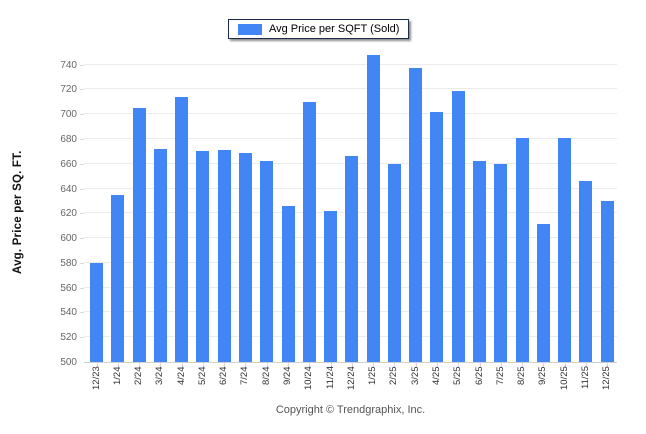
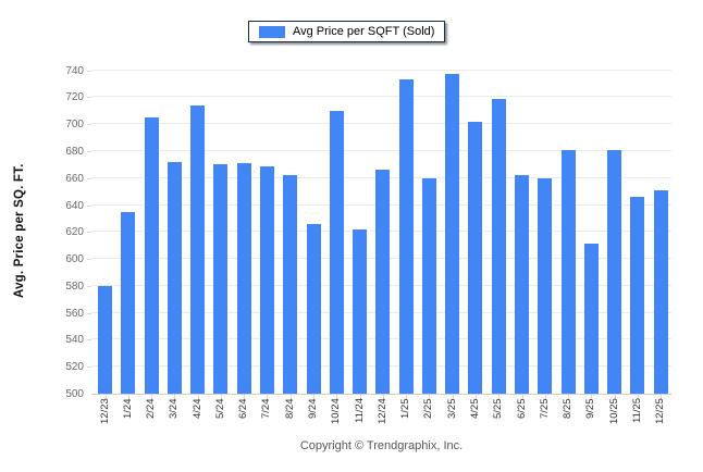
1/25: 748 -> 733
12/25: 630 -> 651
